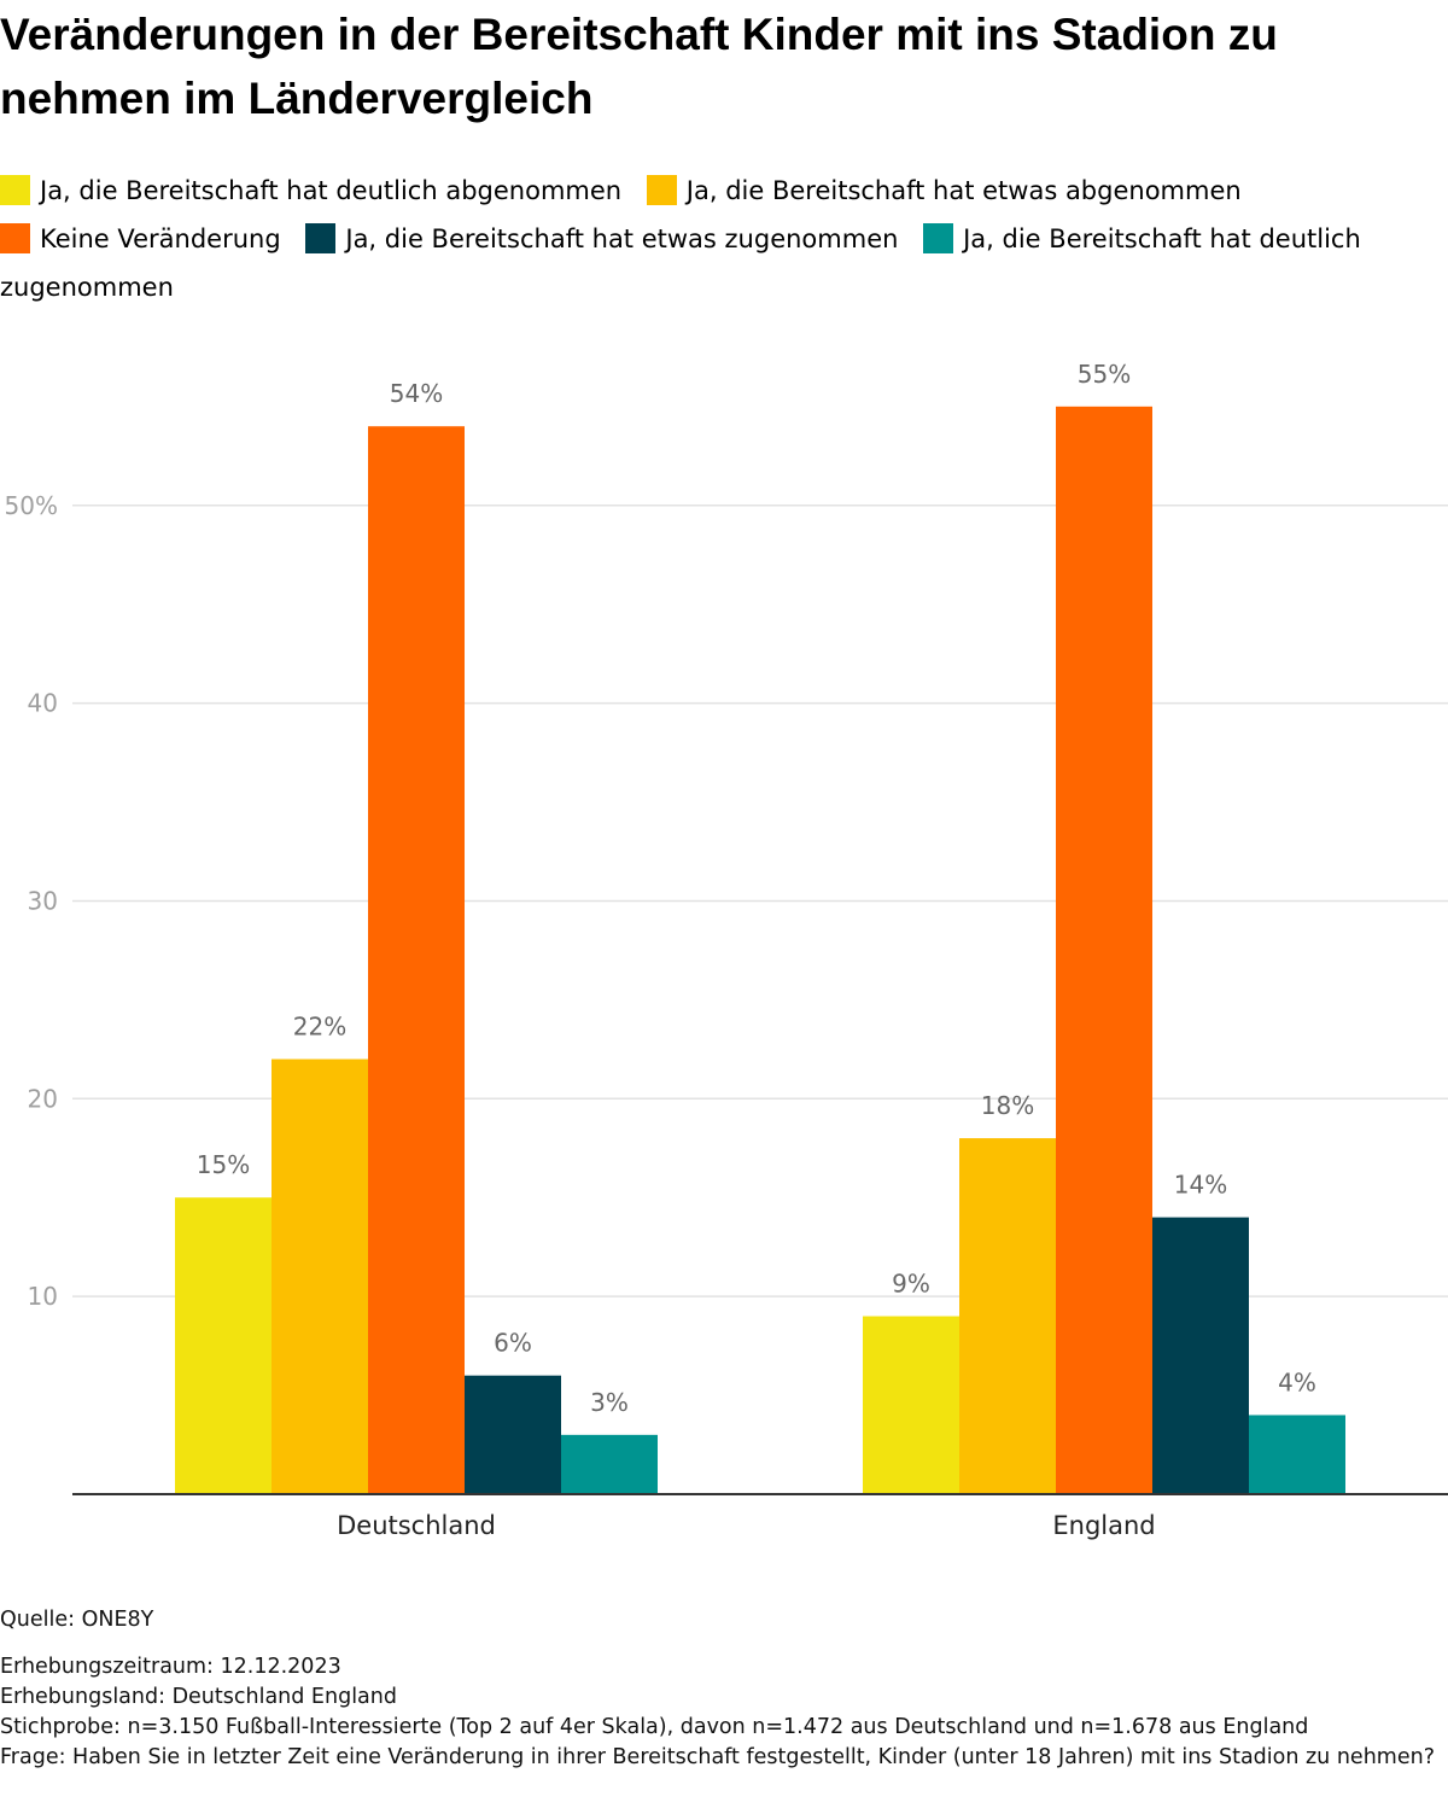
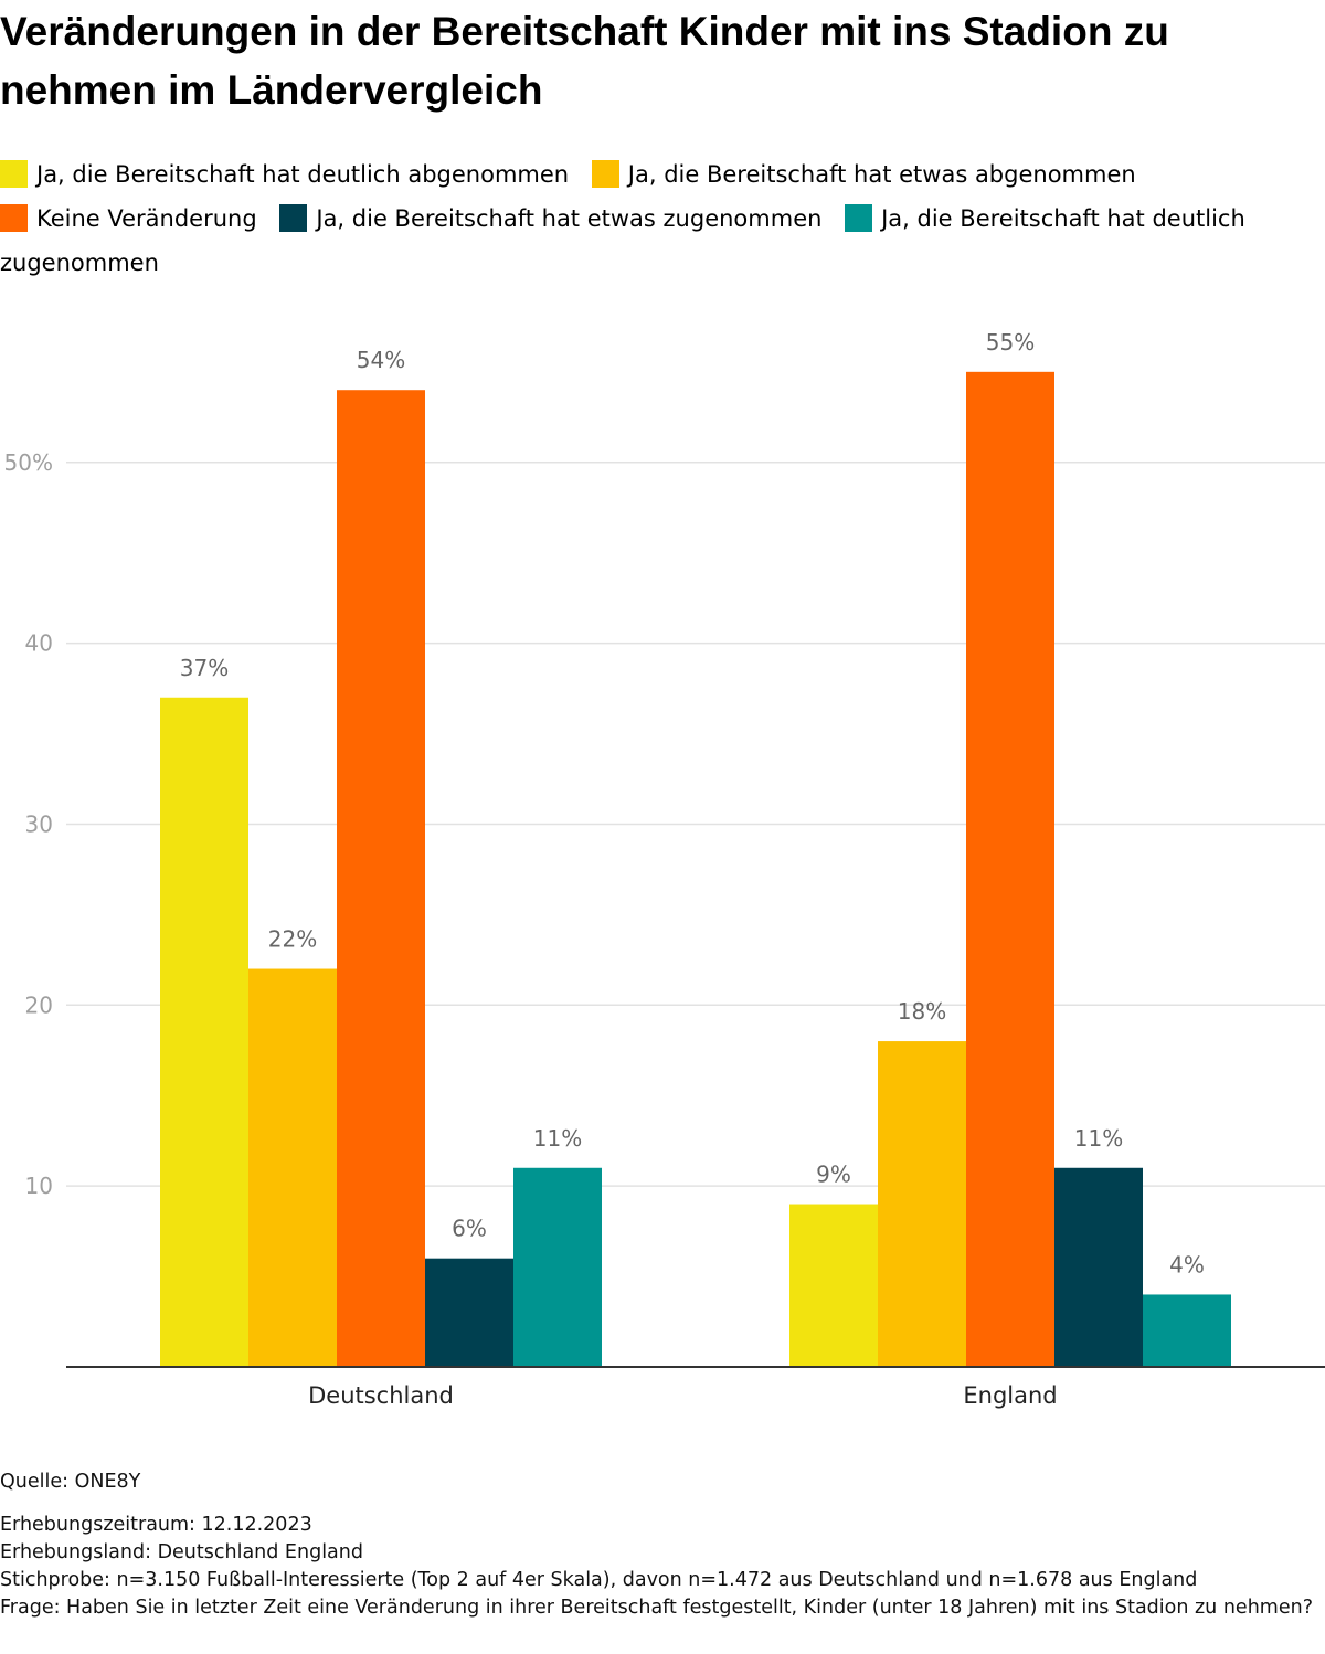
Ja, die Bereitschaft hat deutlich abgenommen/Deutschland: 15% -> 37%
Ja, die Bereitschaft hat deutlich zugenommen/Deutschland: 3% -> 11%
Ja, die Bereitschaft hat etwas zugenommen/England: 14% -> 11%
